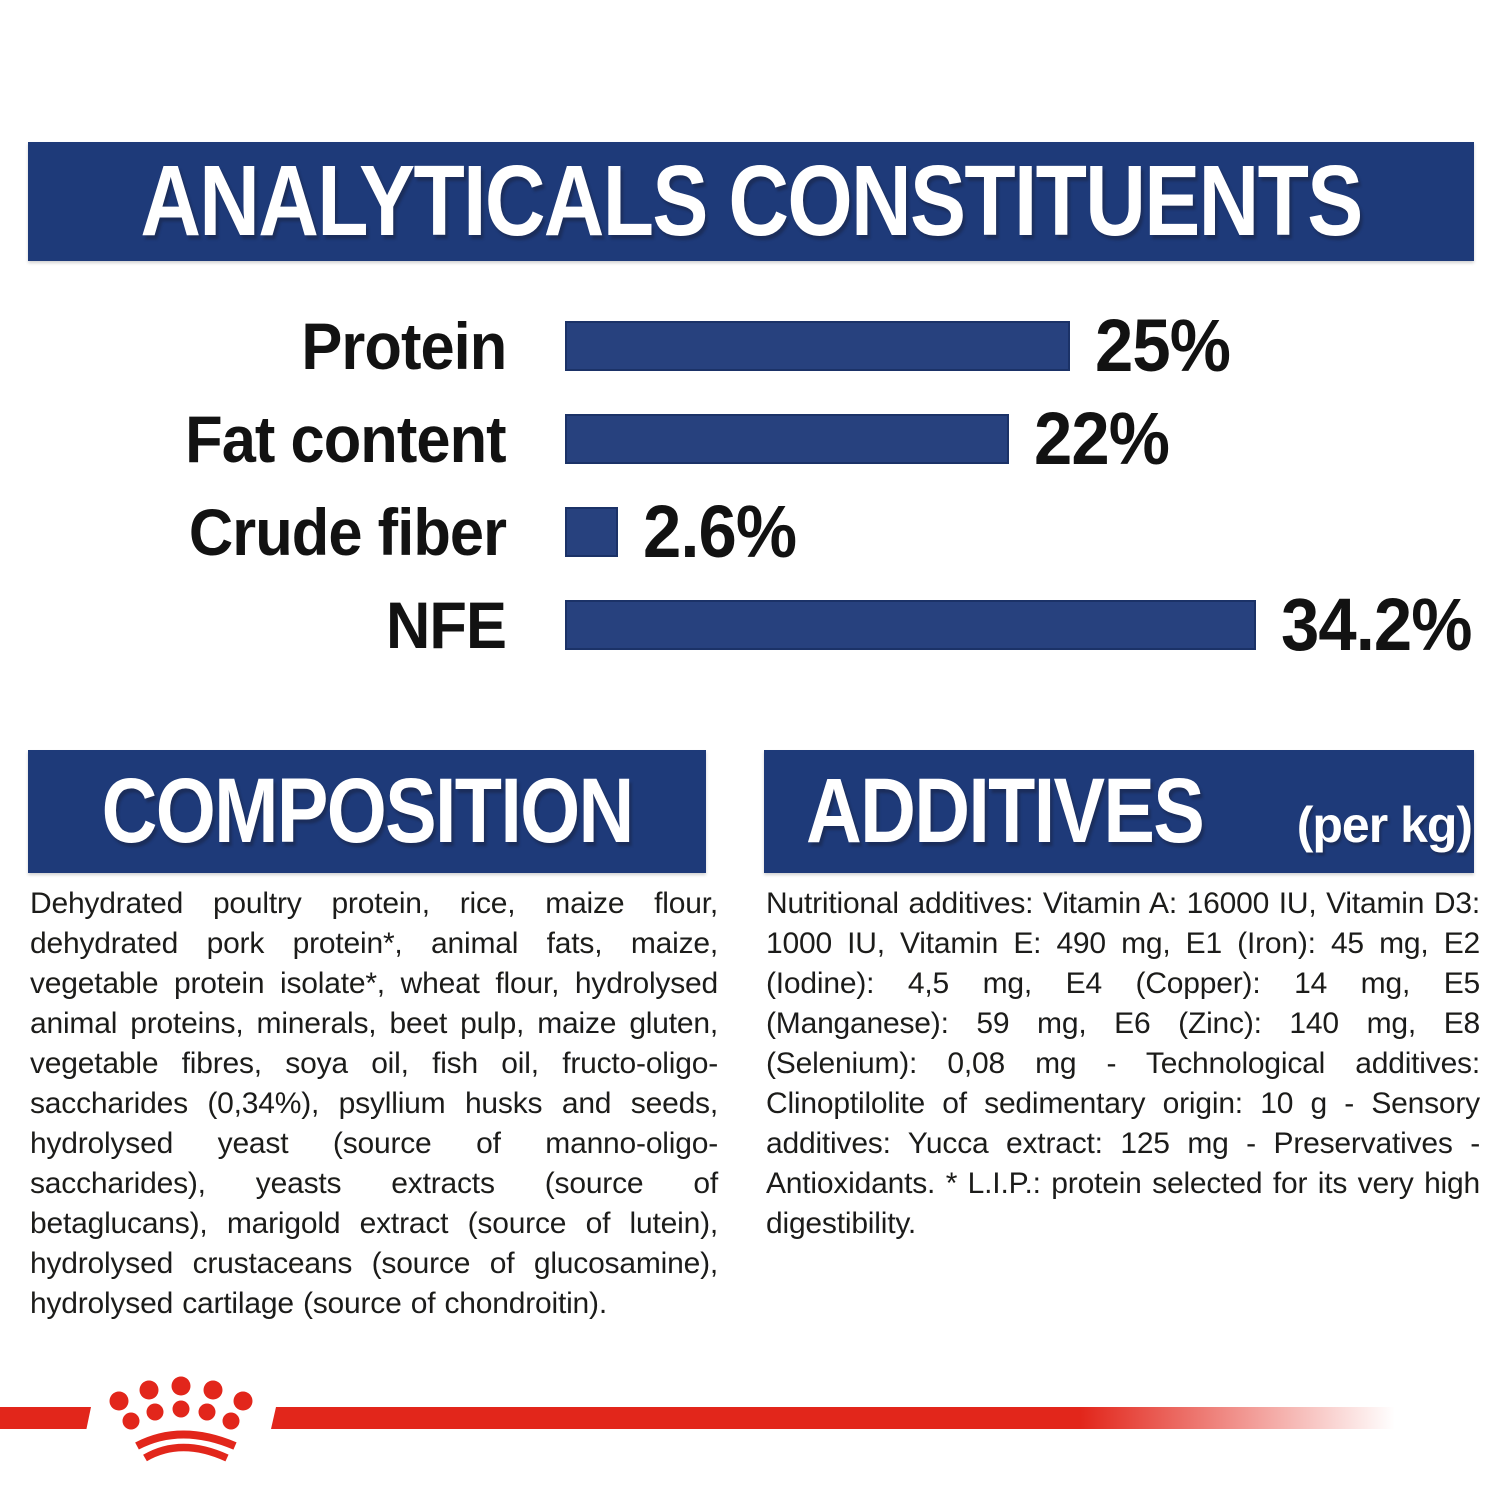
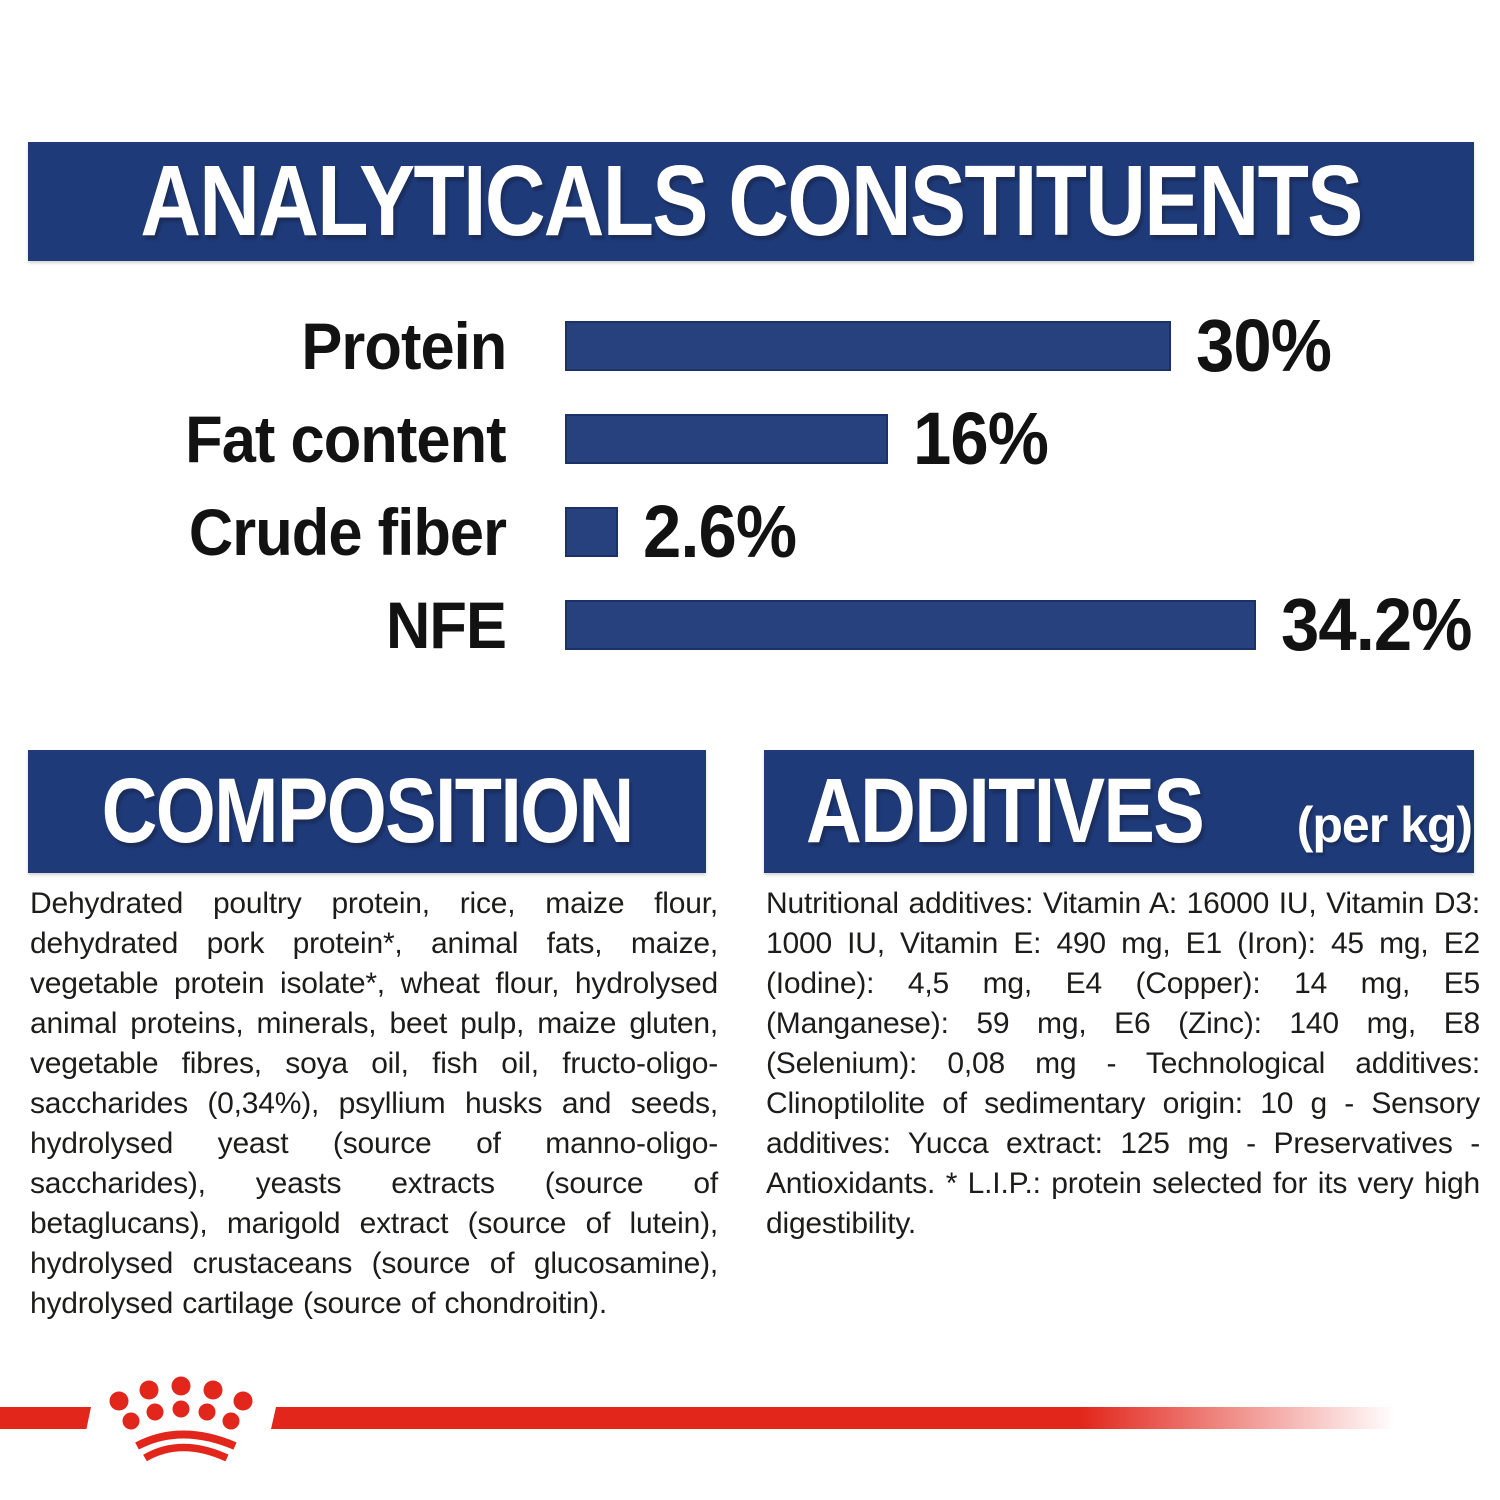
Protein: 25% -> 30%
Fat content: 22% -> 16%
